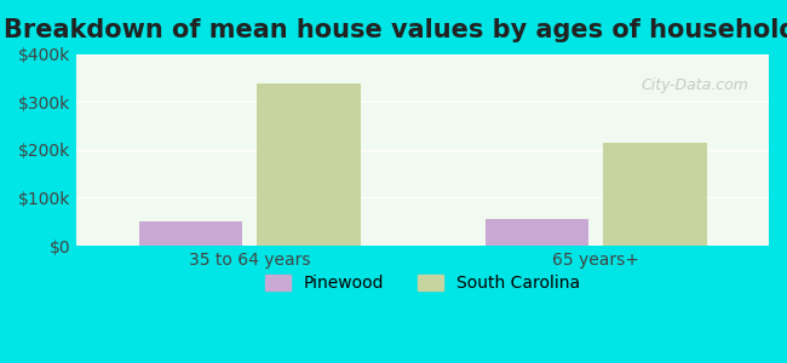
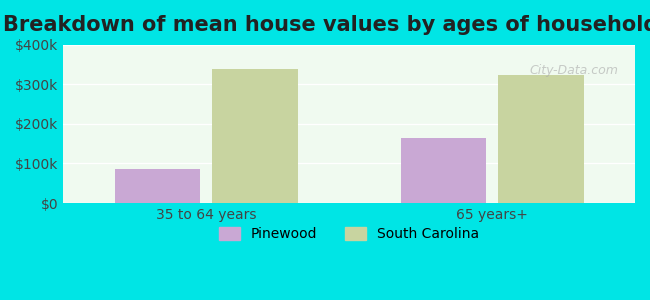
Pinewood/35 to 64 years: $50k -> $85k
Pinewood/65 years+: $55k -> $165k
South Carolina/65 years+: $215k -> $325k
